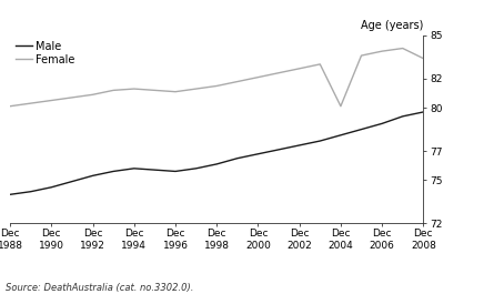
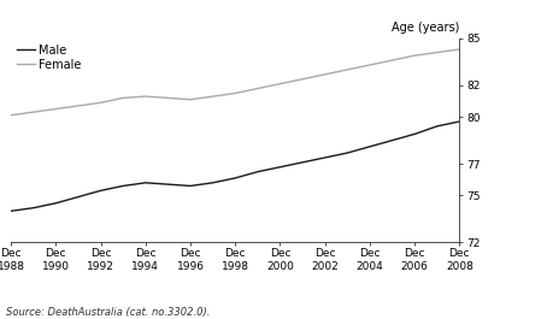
Female/Dec 2004: 80.1 -> 83.3
Female/Dec 2008: 83.4 -> 84.3
